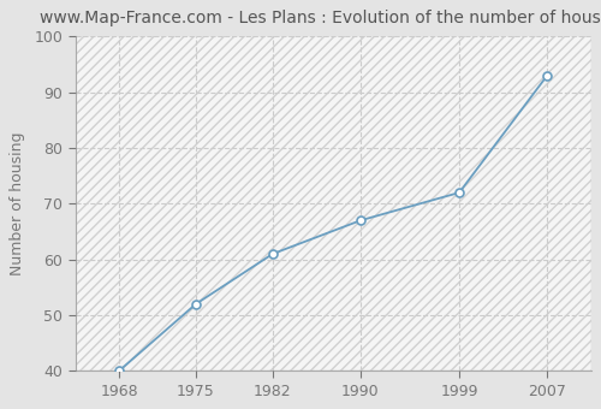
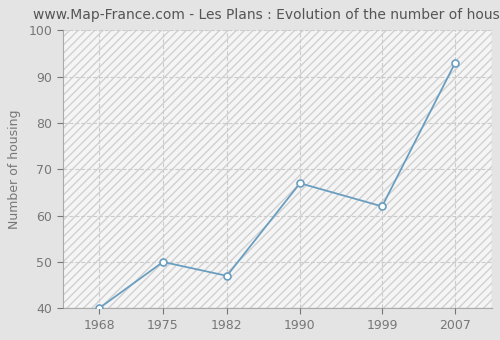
1975: 52 -> 50
1982: 61 -> 47
1999: 72 -> 62
